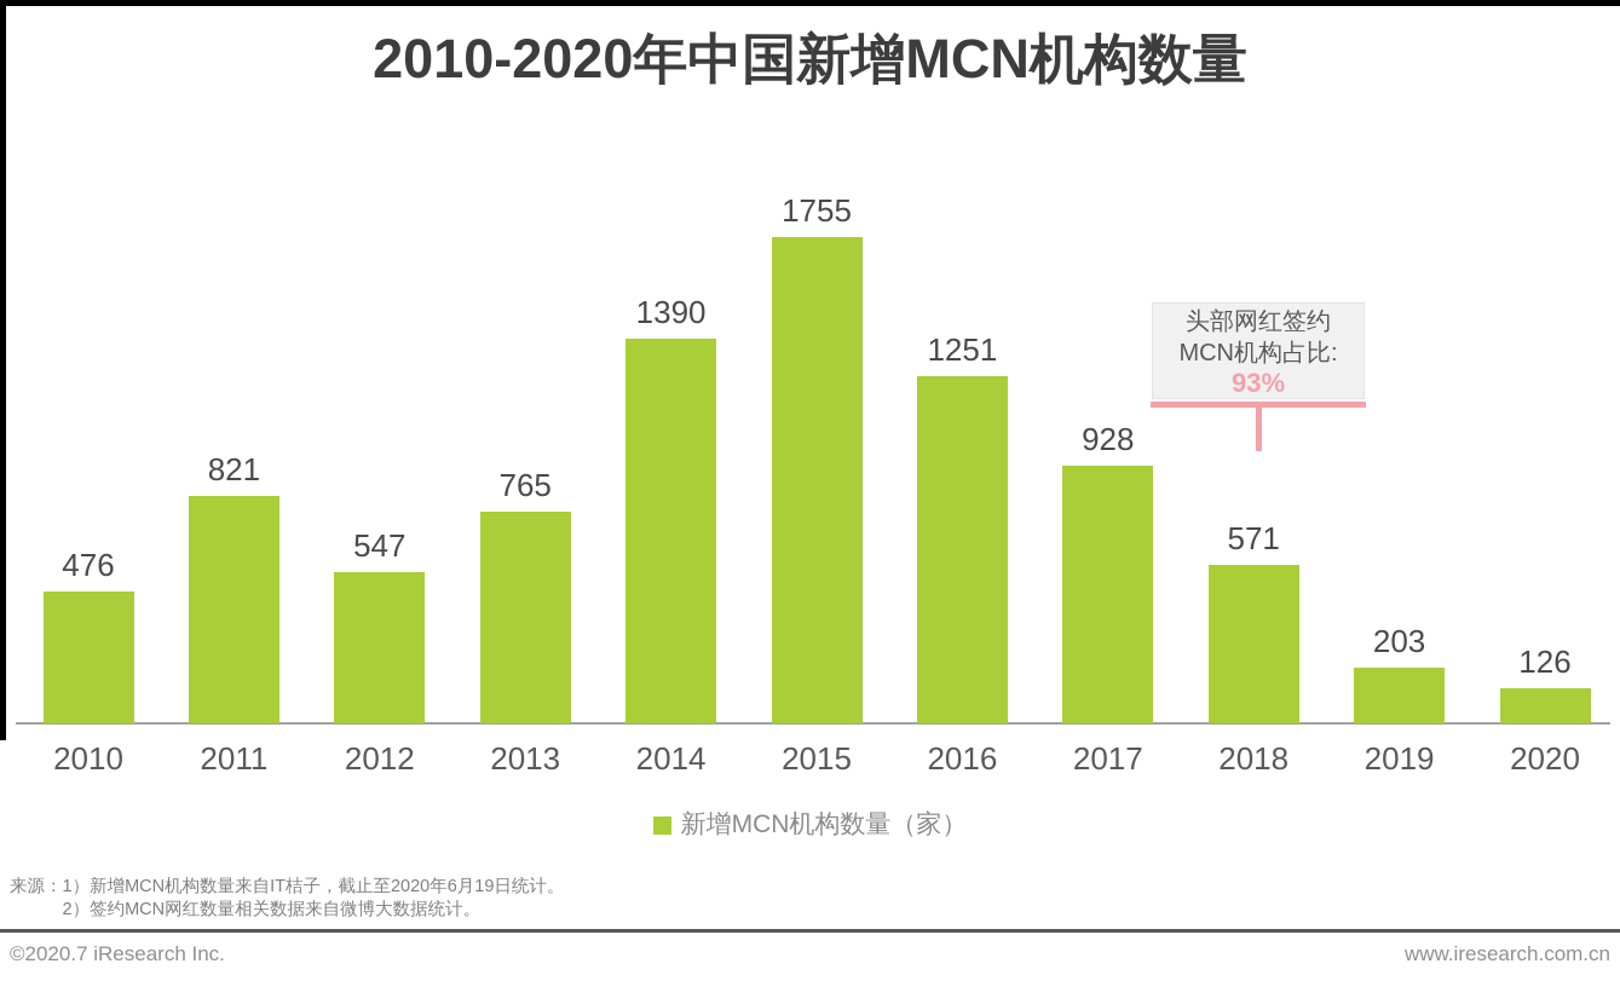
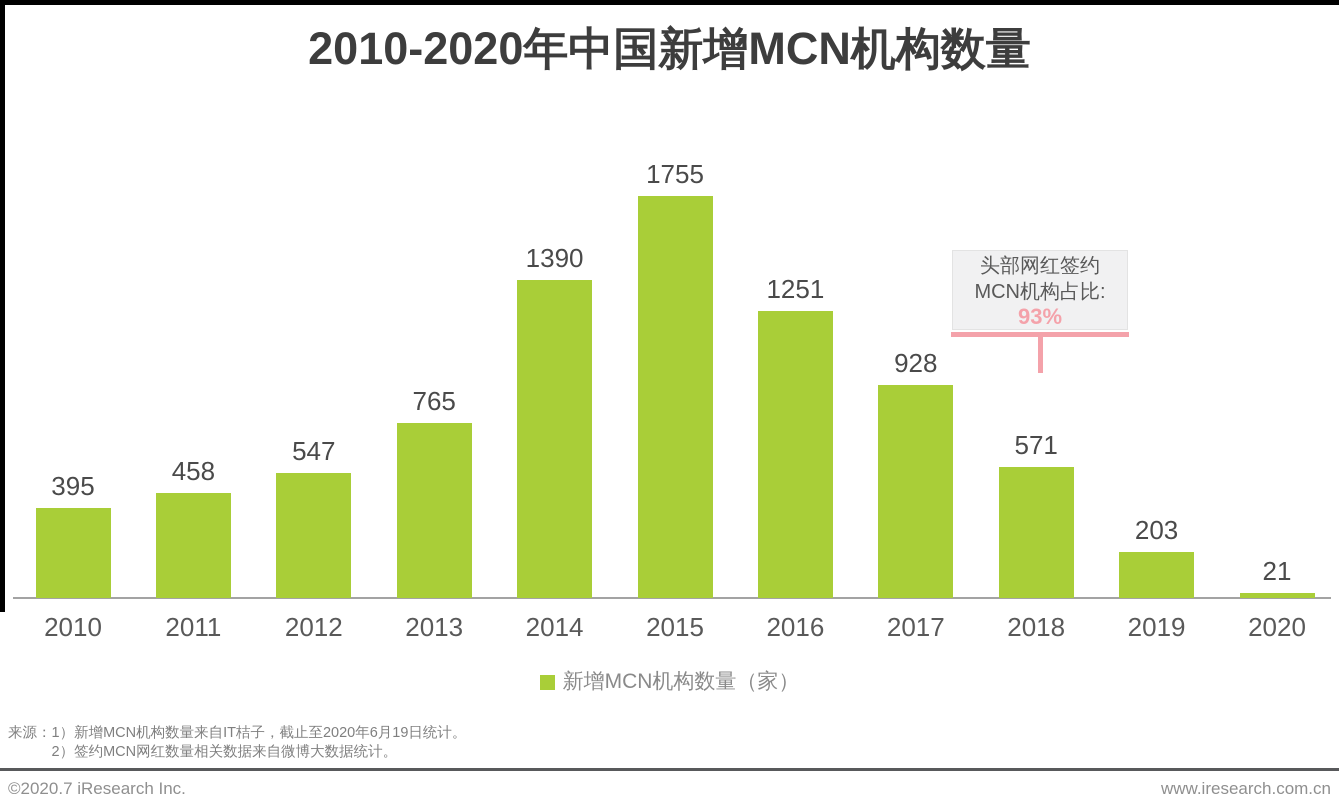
2010: 476 -> 395
2011: 821 -> 458
2020: 126 -> 21
